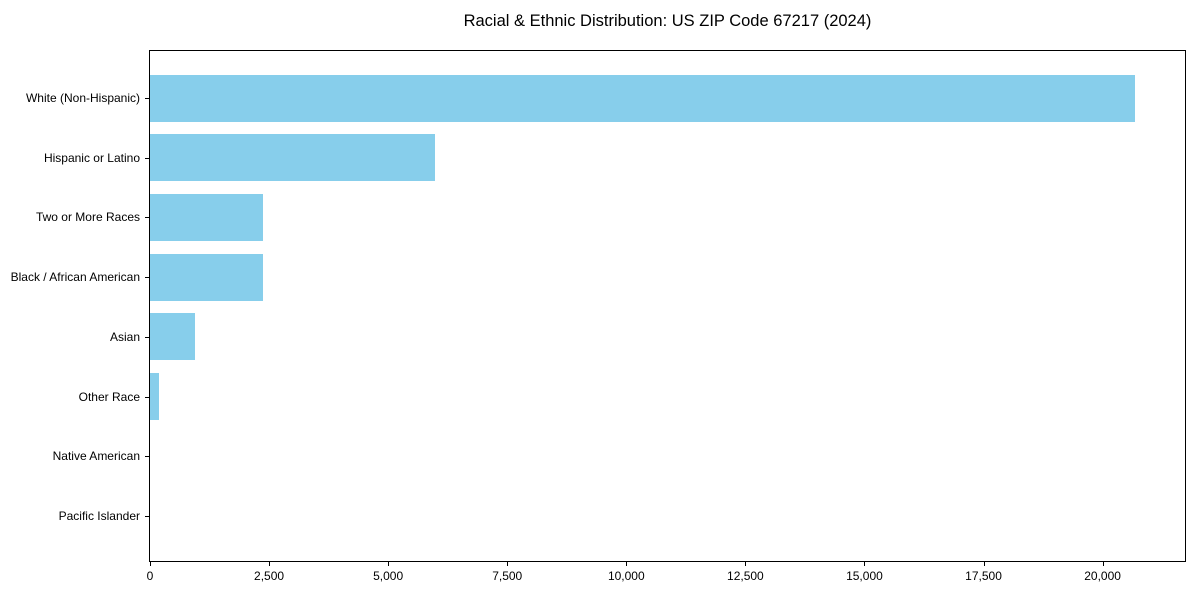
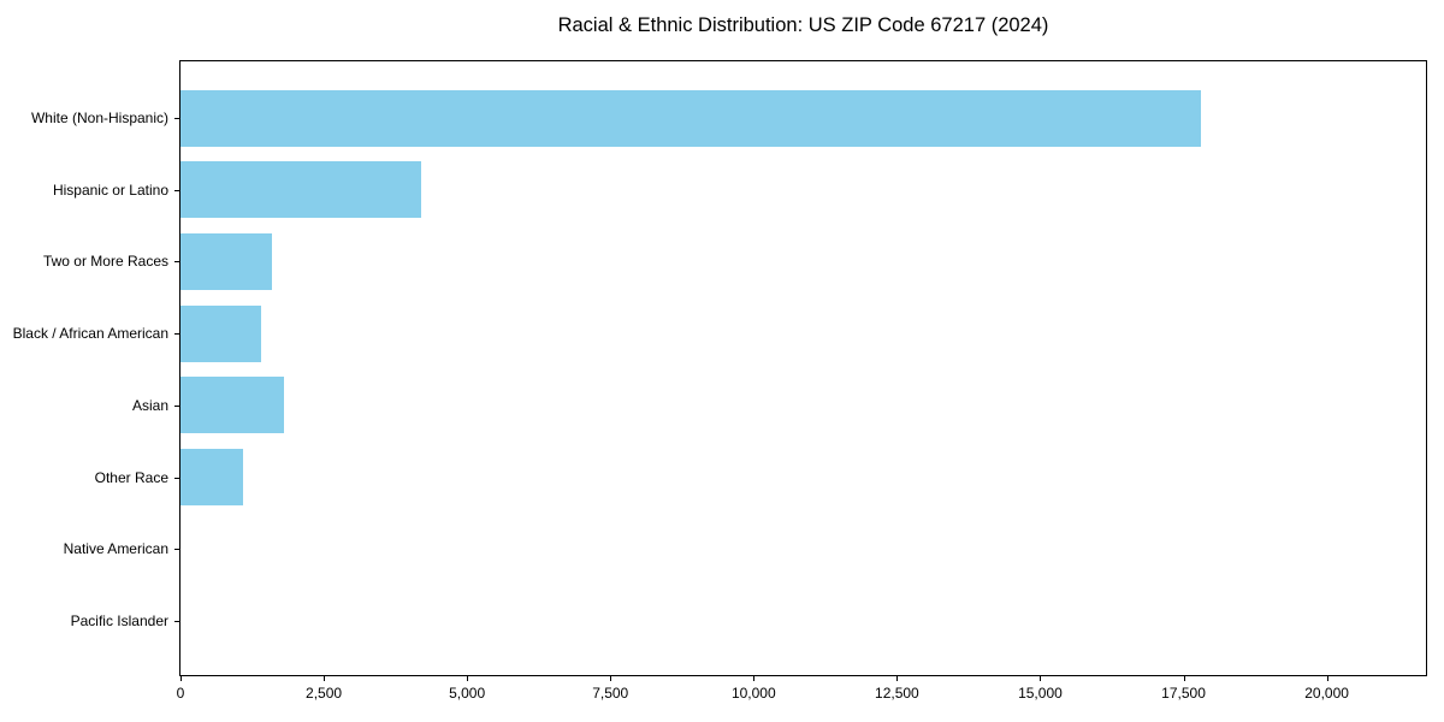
White (Non-Hispanic): 20700 -> 17800
Hispanic or Latino: 6000 -> 4200
Two or More Races: 2400 -> 1600
Black / African American: 2400 -> 1400
Asian: 1000 -> 1800
Other Race: 200 -> 1100
